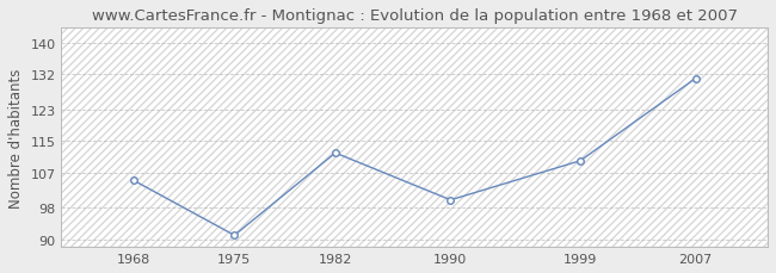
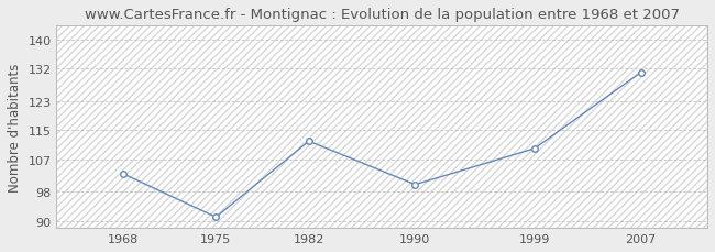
1968: 105 -> 103
